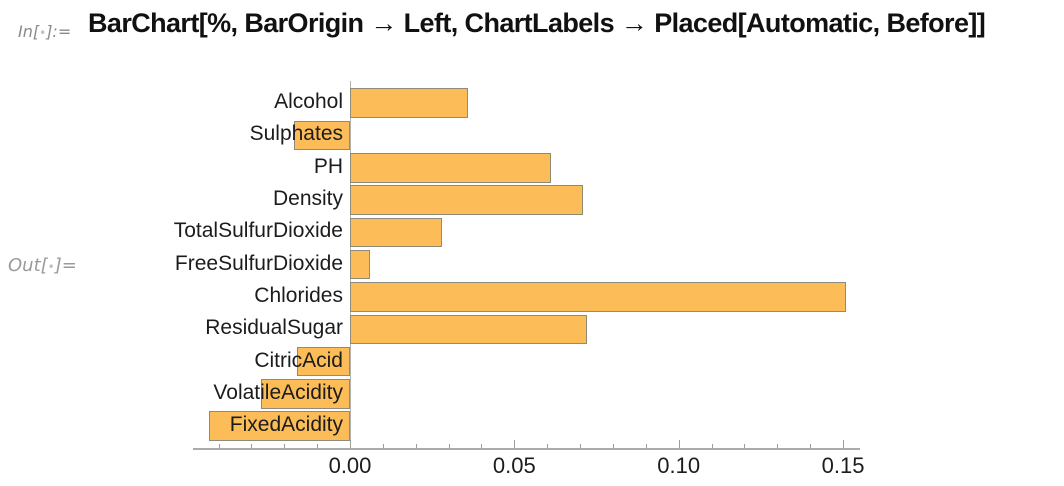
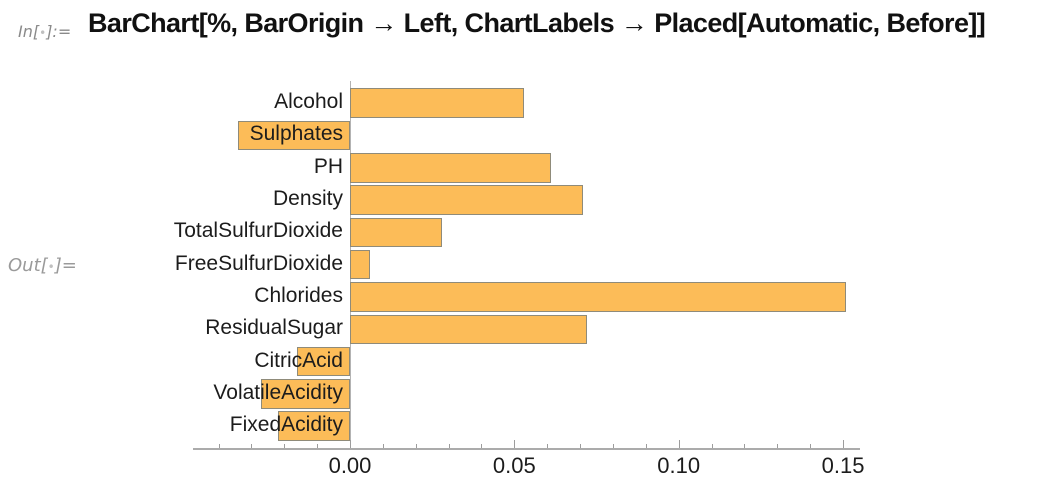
Alcohol: 0.036 -> 0.053
Sulphates: -0.017 -> -0.034
FixedAcidity: -0.043 -> -0.022
